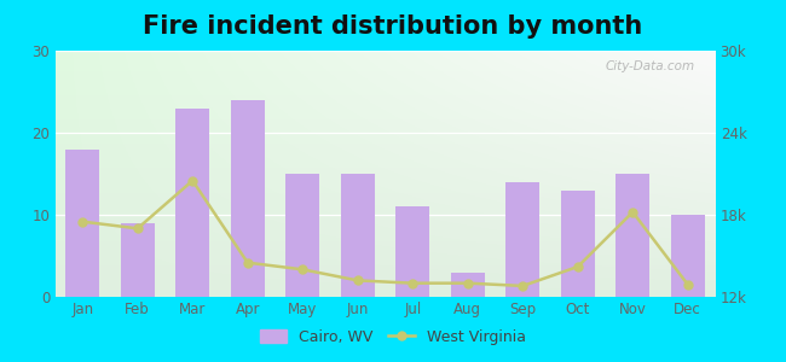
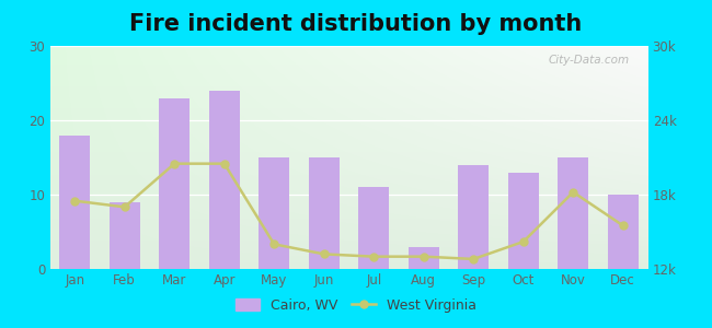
West Virginia/Apr: 14.5k -> 20.5k
West Virginia/Dec: 12.9k -> 15.5k
